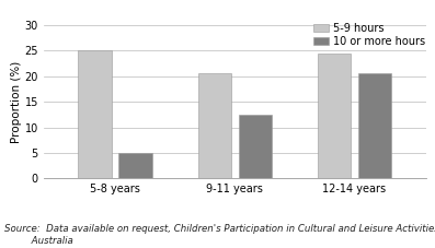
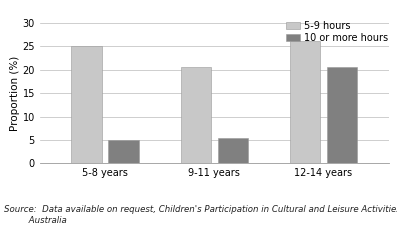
10 or more hours/9-11 years: 12.5 -> 5.5
5-9 hours/12-14 years: 24.5 -> 26.0
